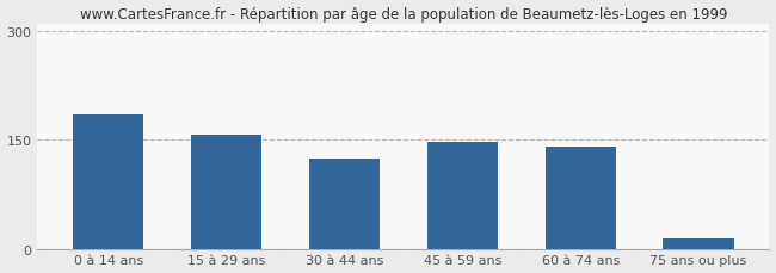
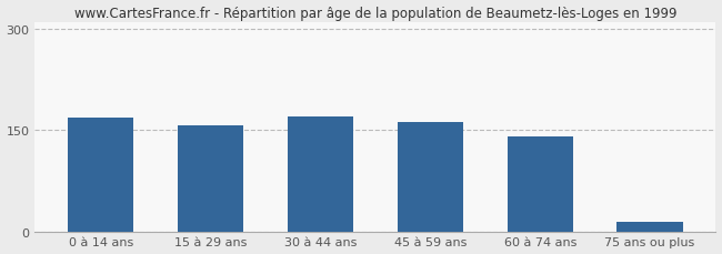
0 à 14 ans: 186 -> 168
30 à 44 ans: 124 -> 171
45 à 59 ans: 148 -> 162
